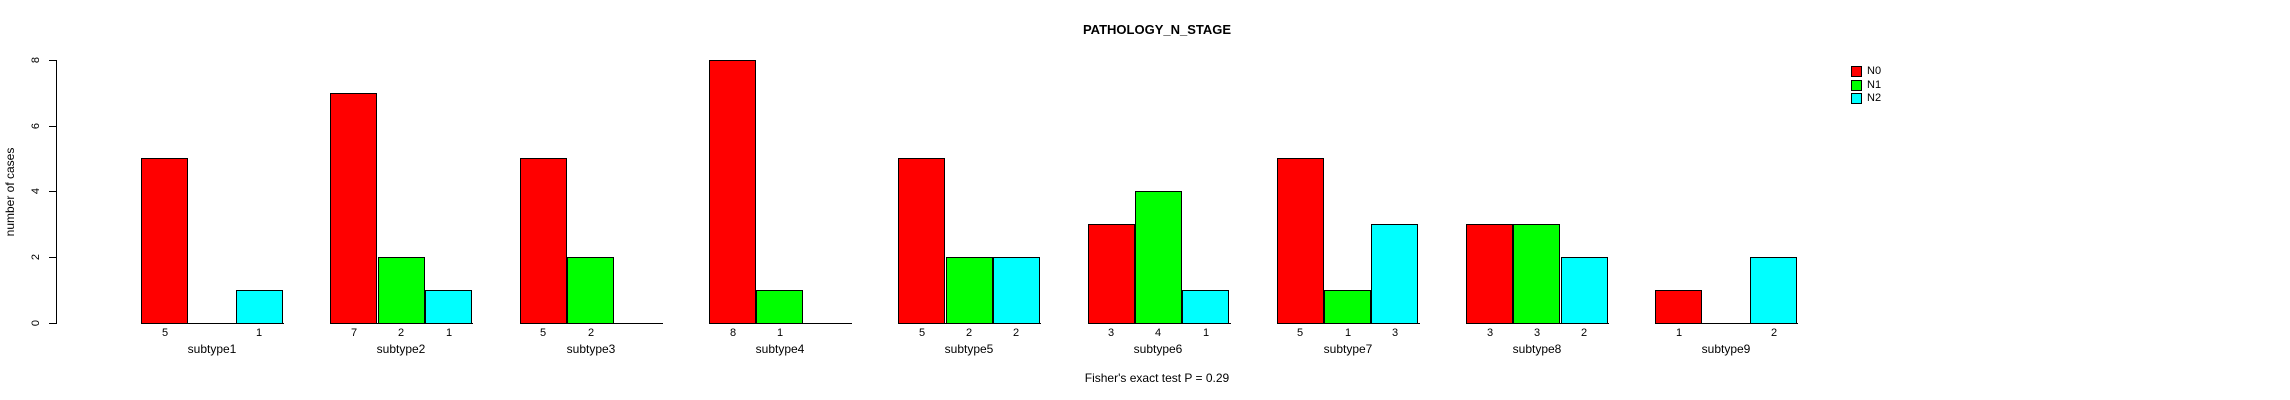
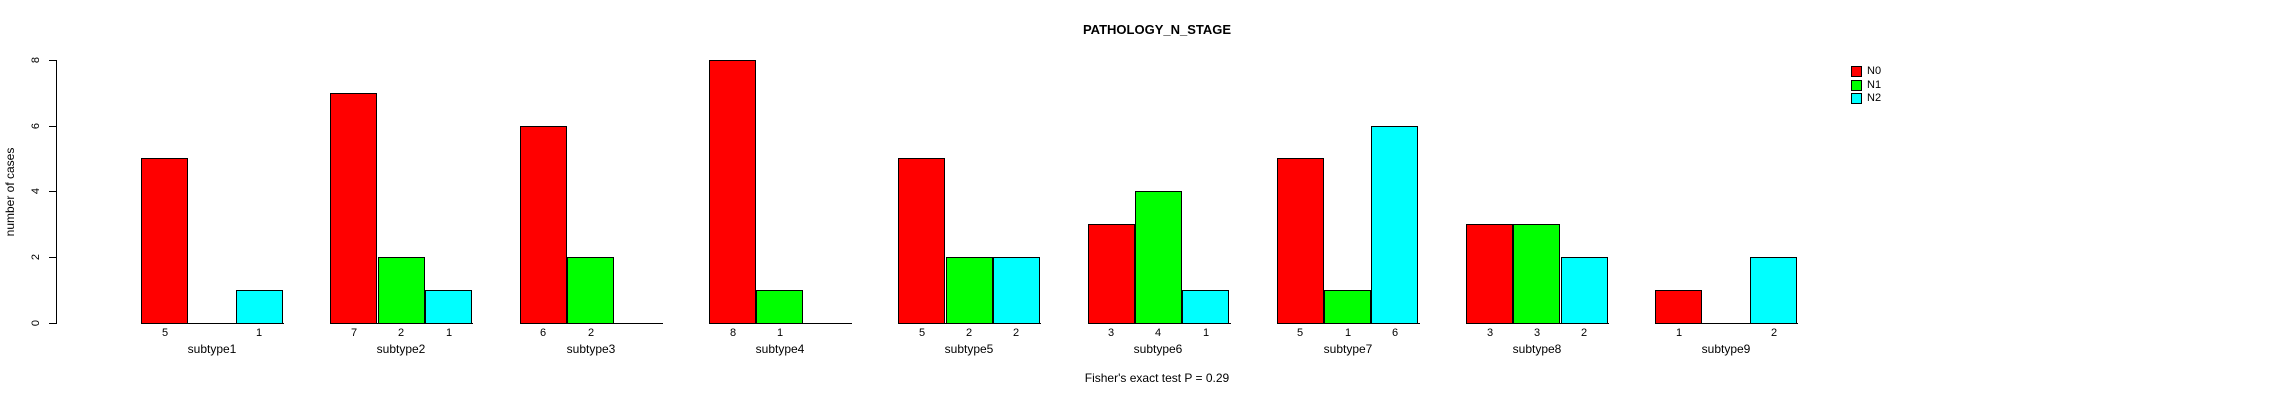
N0/subtype3: 5 -> 6
N2/subtype7: 3 -> 6
